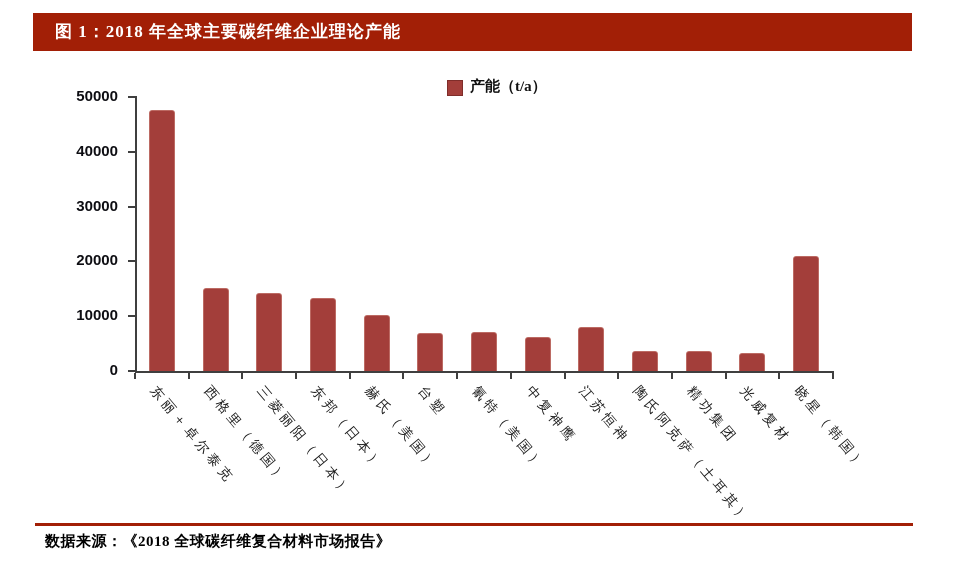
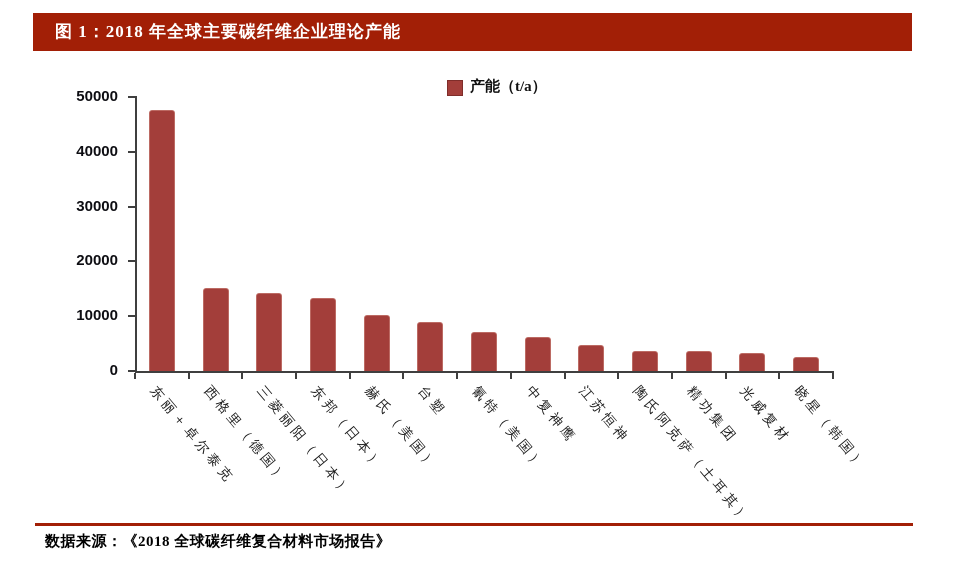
台塑: 7000 -> 9000
江苏恒神: 8000 -> 5000
晓星（韩国）: 21000 -> 3000
